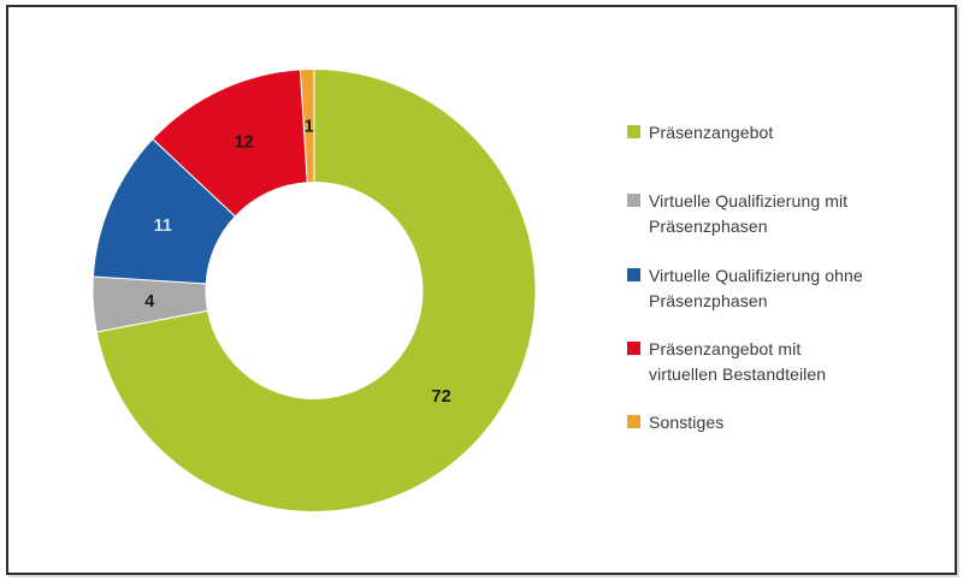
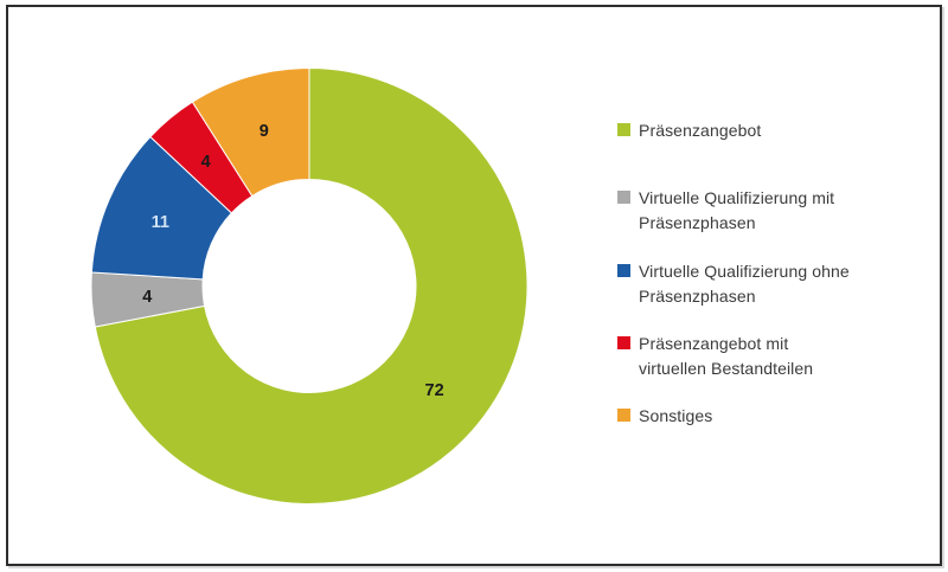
Präsenzangebot mit virtuellen Bestandteilen: 12 -> 4
Sonstiges: 1 -> 9
